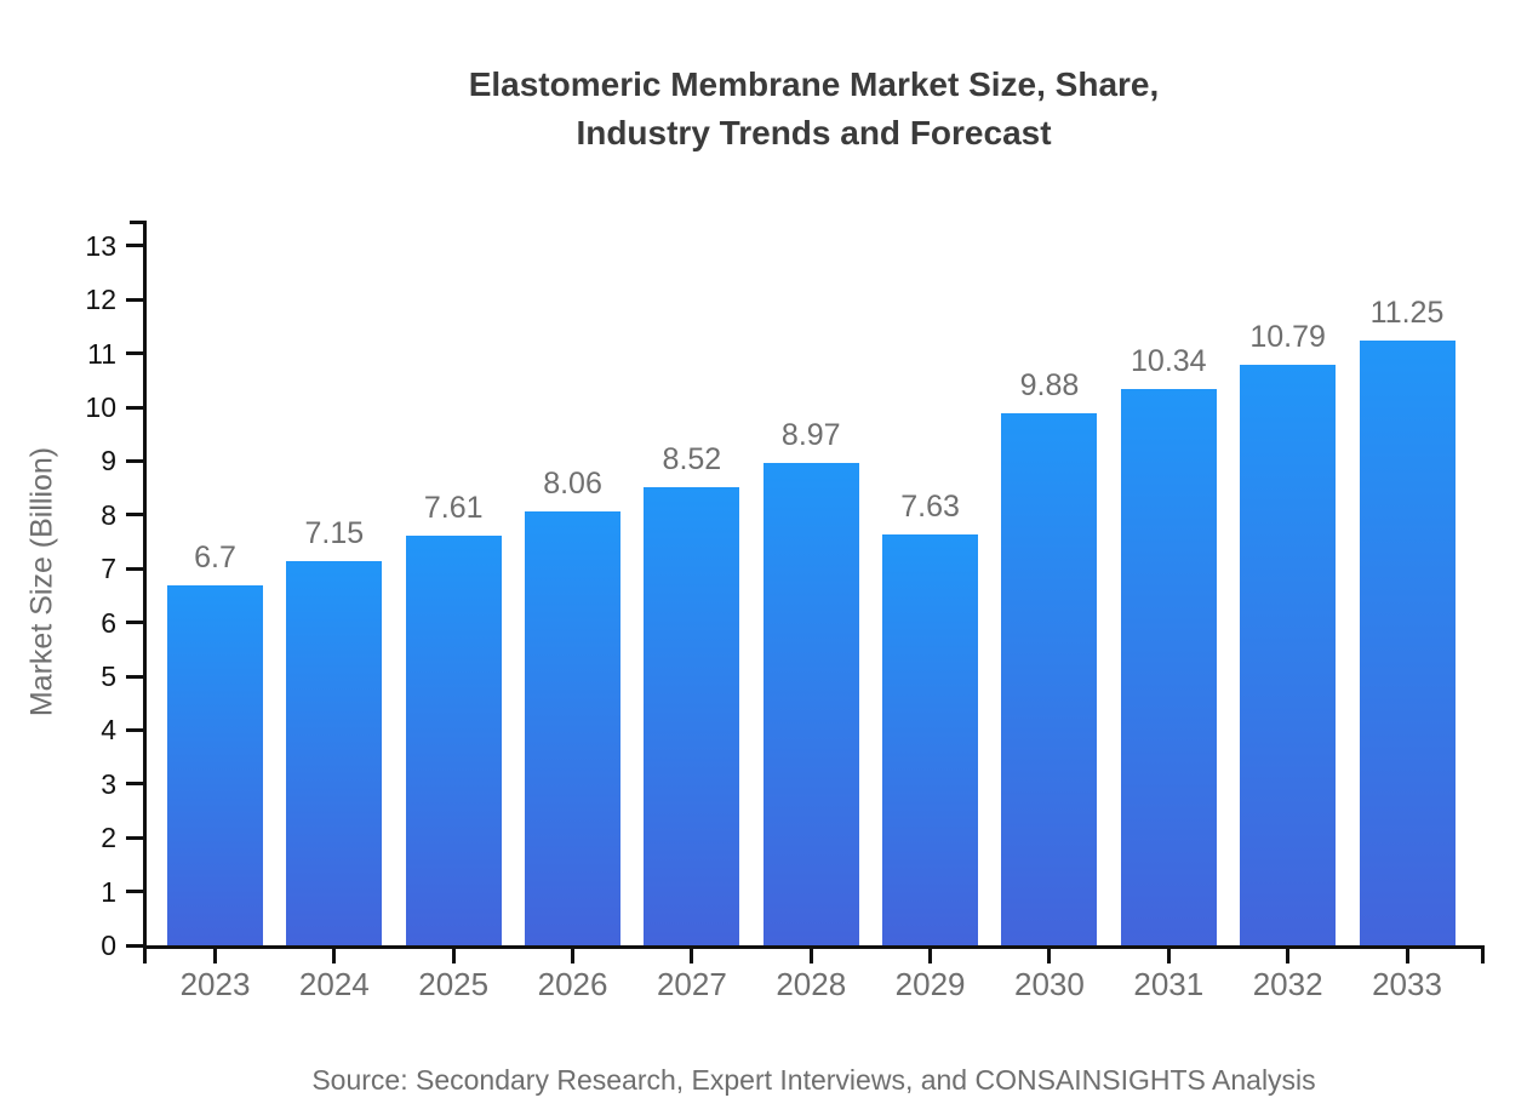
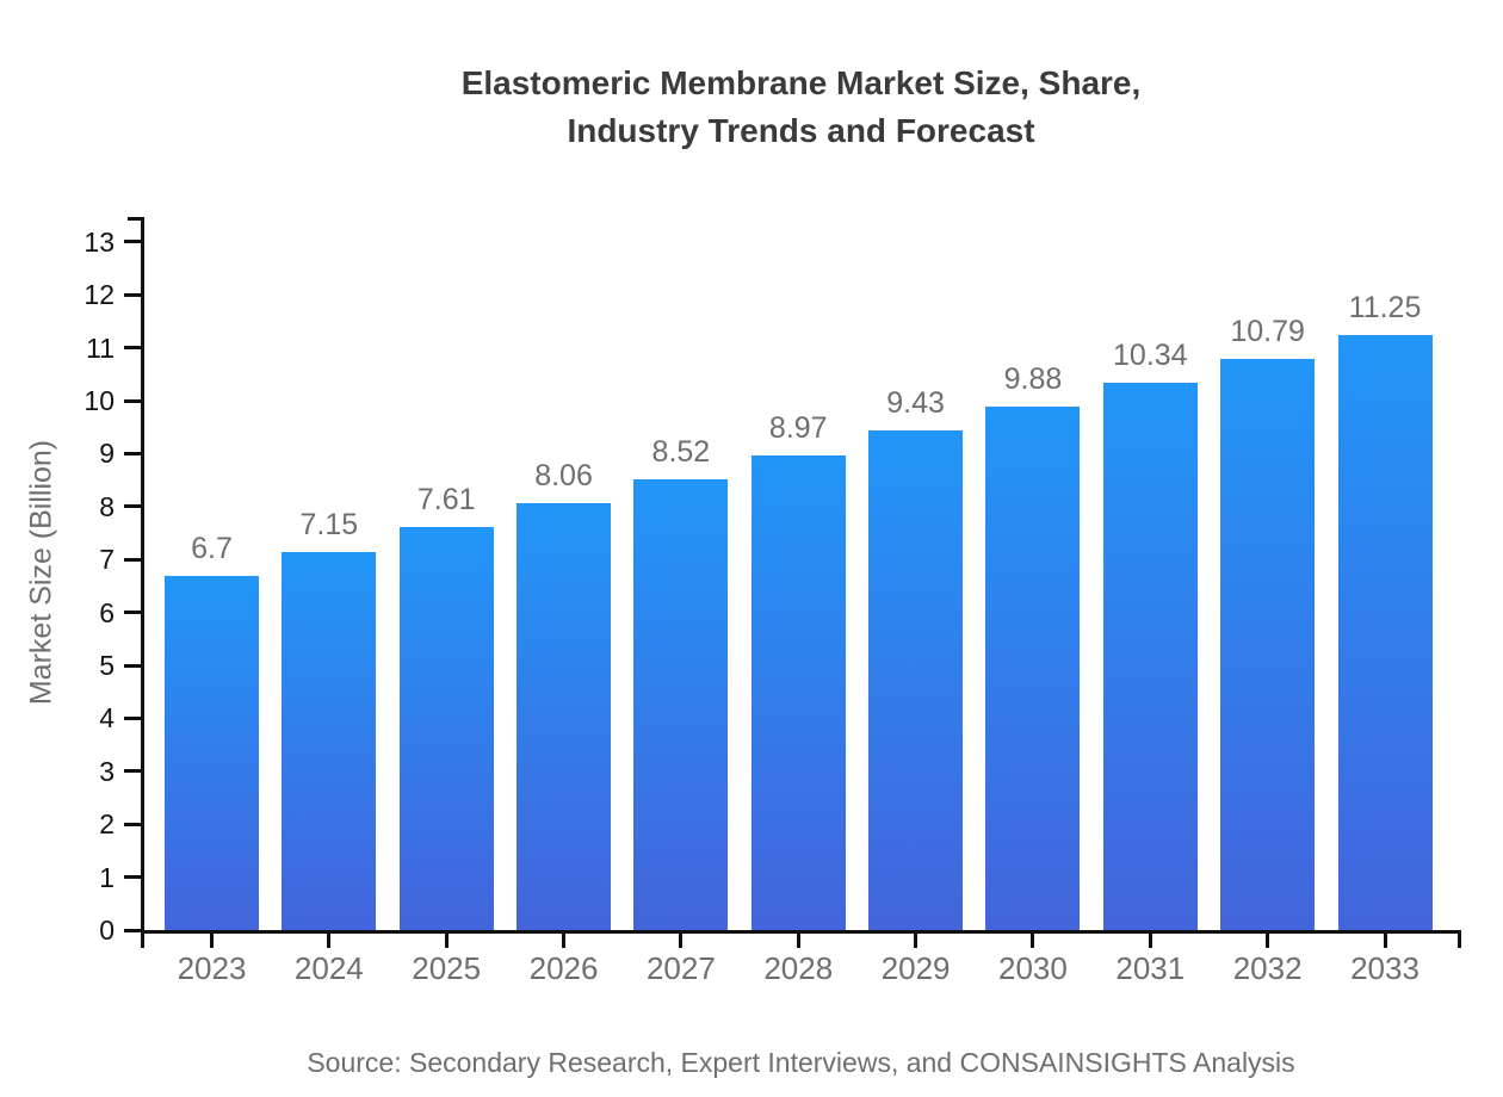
2029: 7.63 -> 9.43
